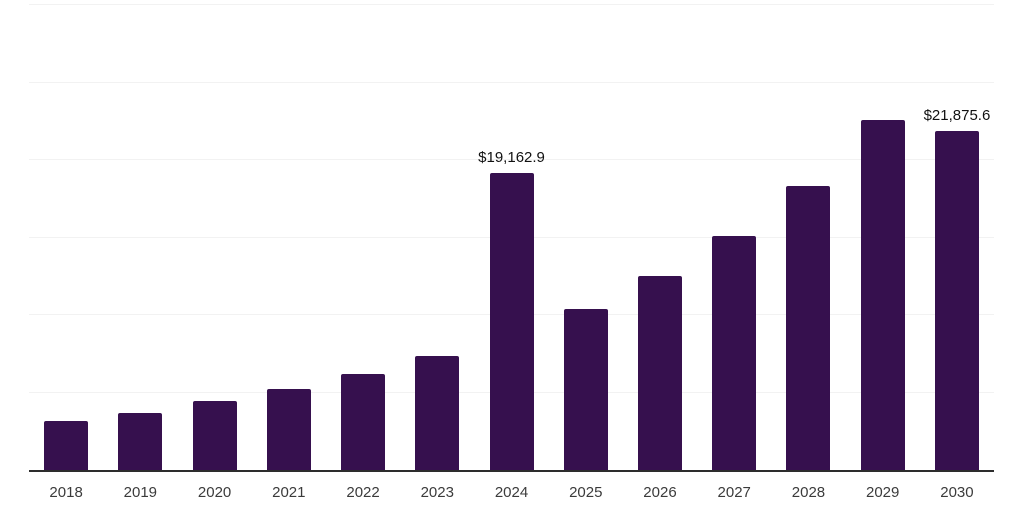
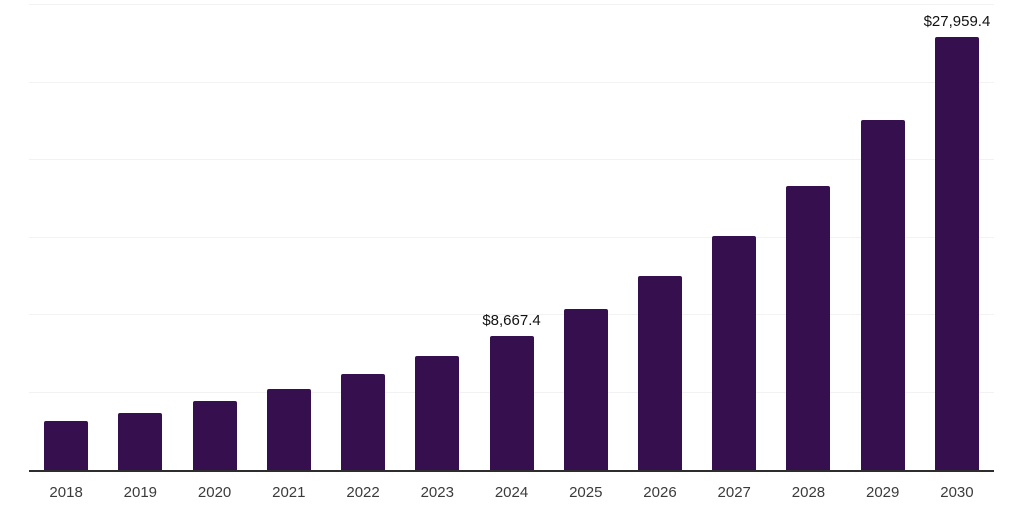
2024: $19,162.9 -> $8,667.4
2030: $21,875.6 -> $27,959.4
